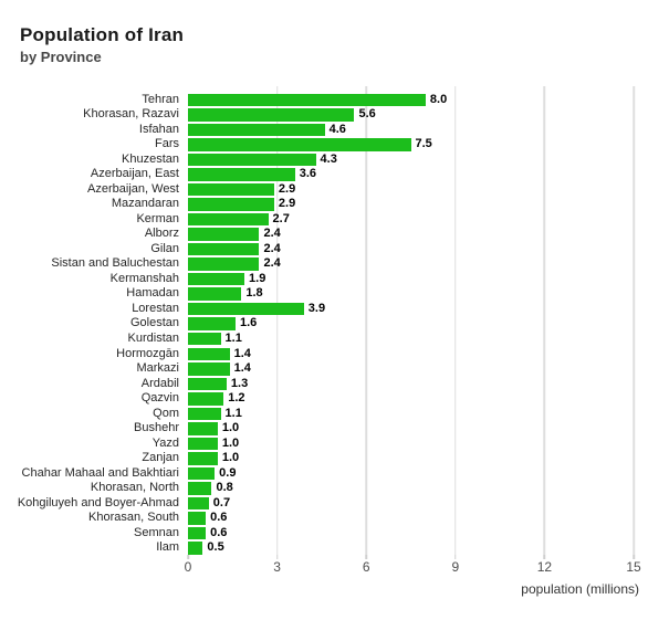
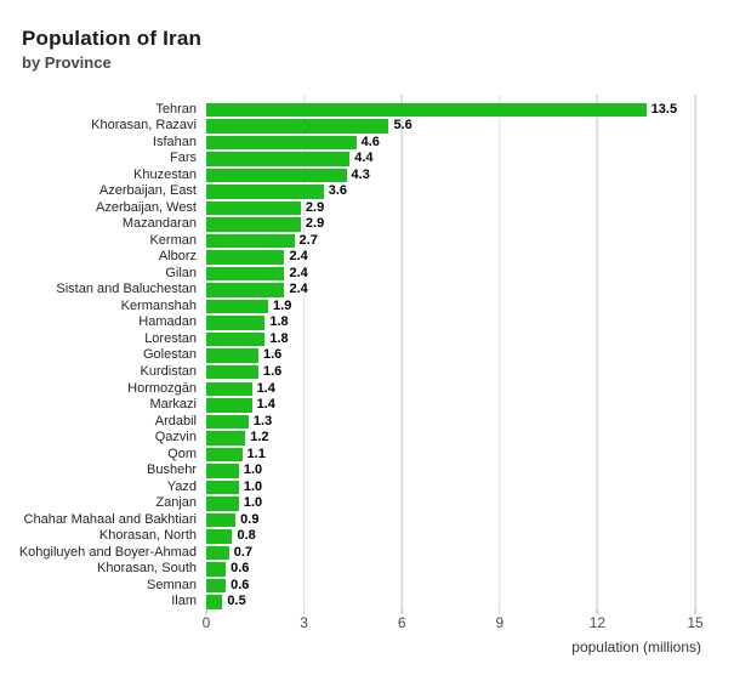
Tehran: 8.0 -> 13.5
Fars: 7.5 -> 4.4
Lorestan: 3.9 -> 1.8
Kurdistan: 1.1 -> 1.6
